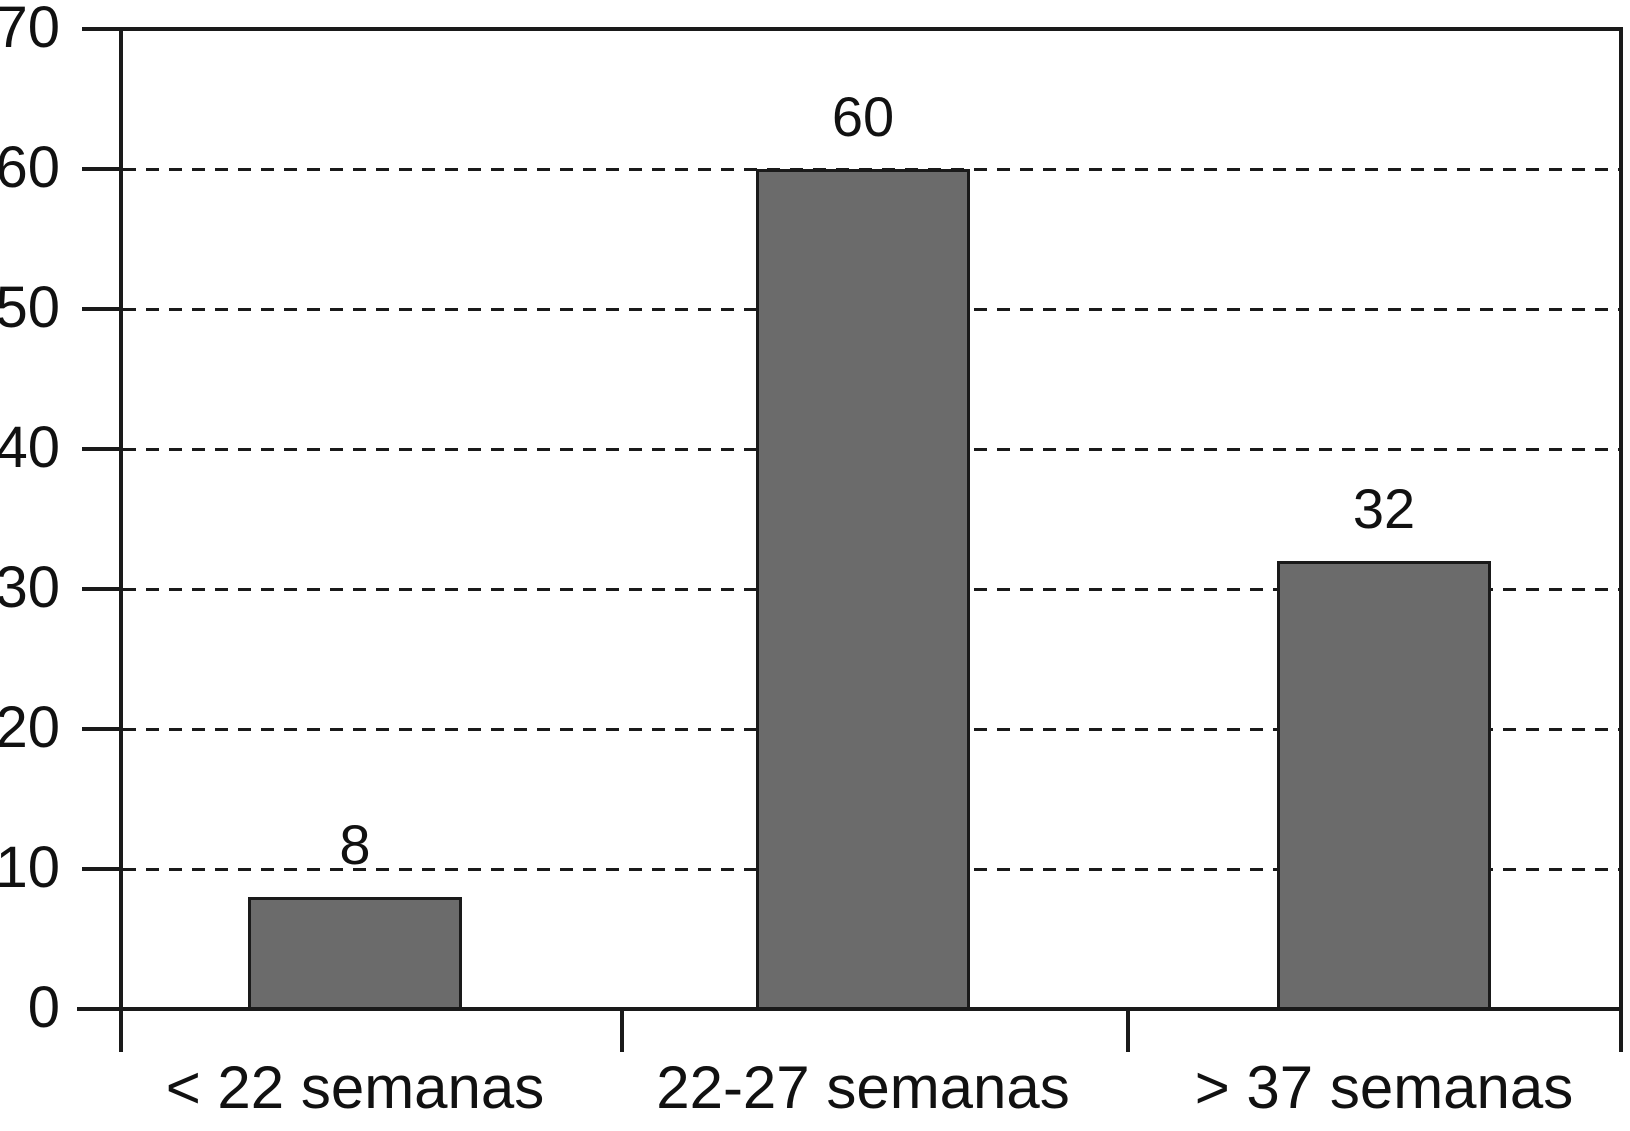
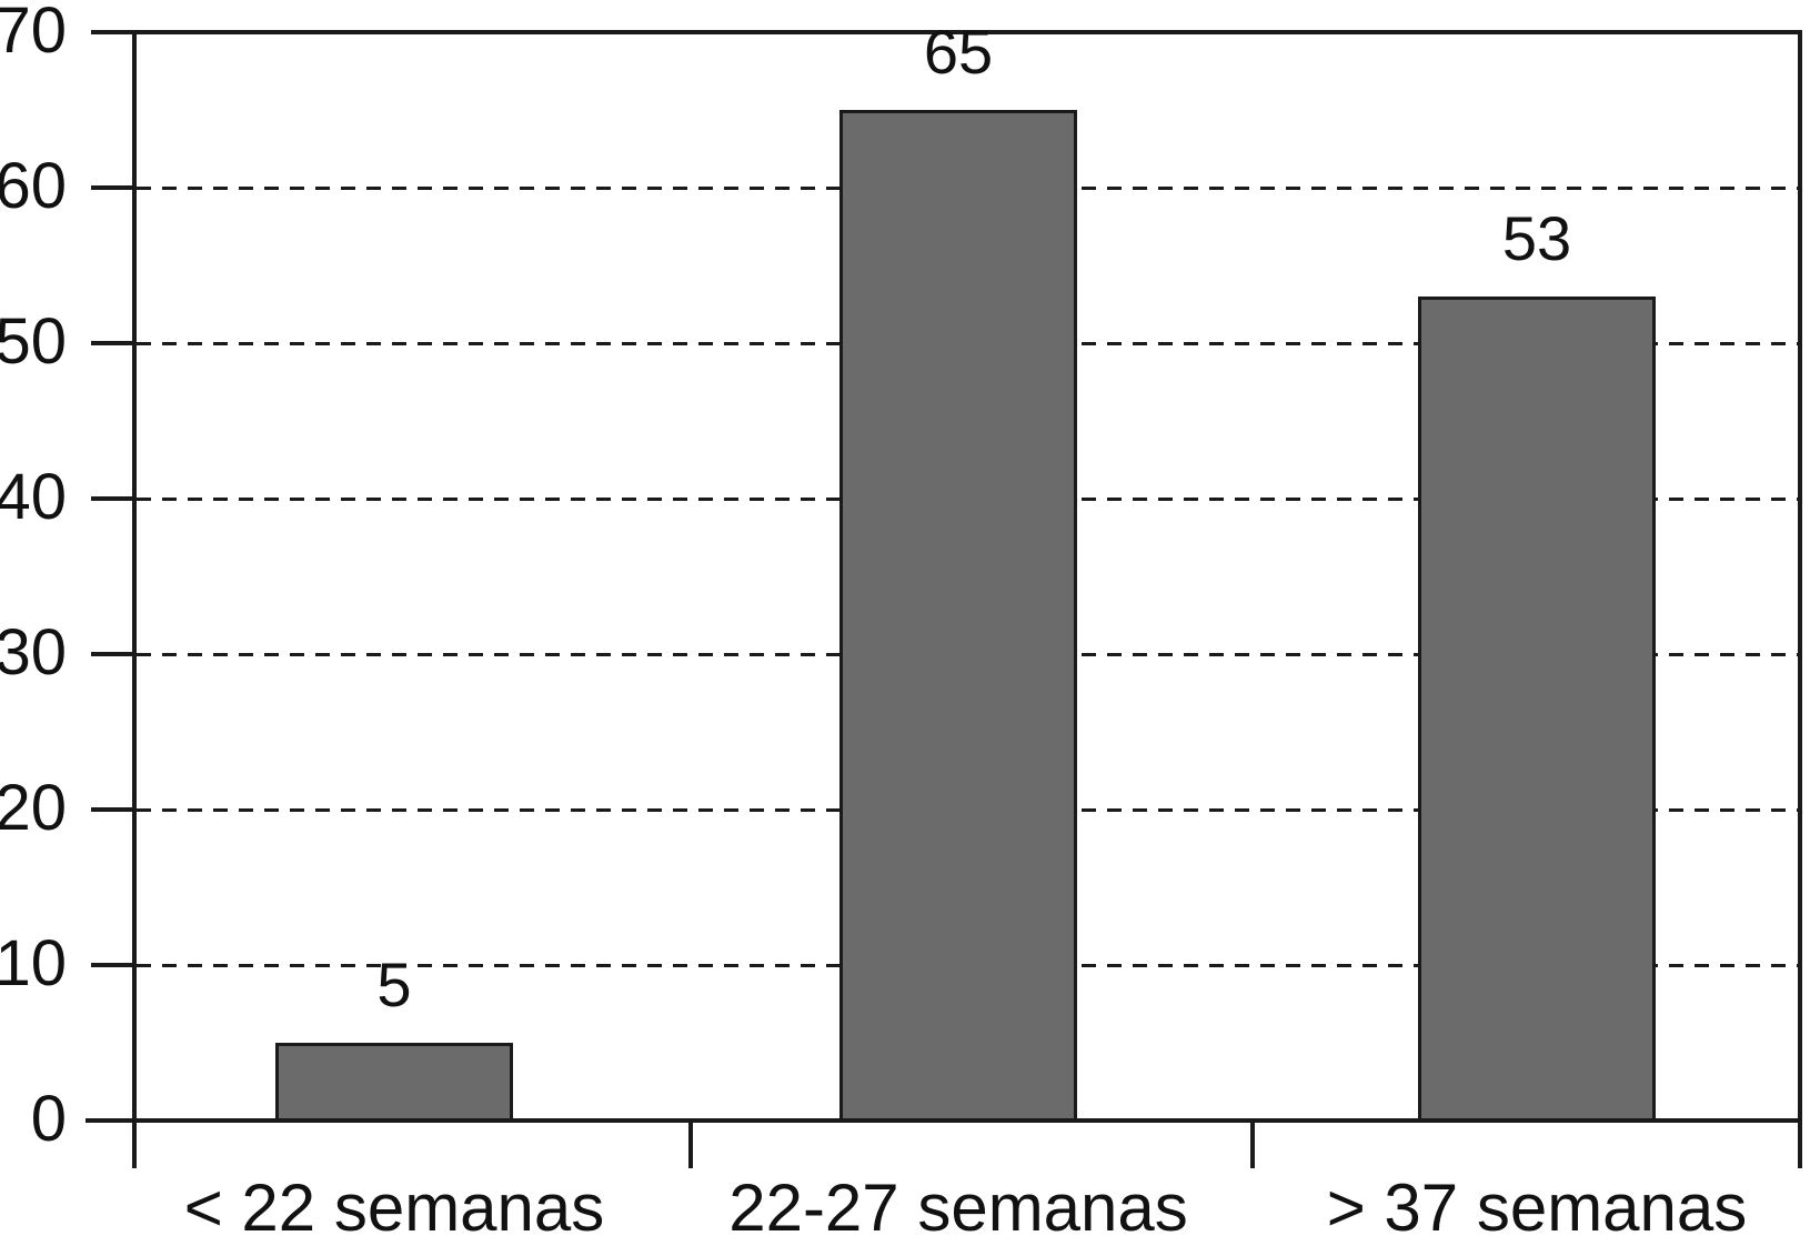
< 22 semanas: 8 -> 5
22-27 semanas: 60 -> 65
> 37 semanas: 32 -> 53
